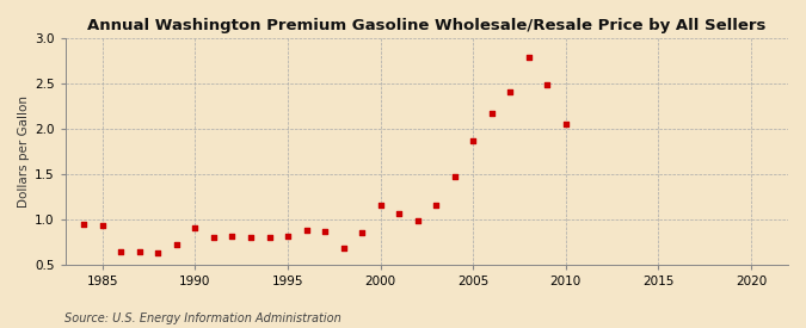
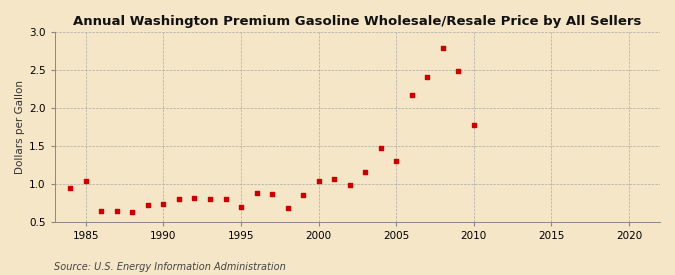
1985: 0.93 -> 1.04
1990: 0.90 -> 0.74
1995: 0.81 -> 0.70
2000: 1.16 -> 1.04
2005: 1.87 -> 1.30
2010: 2.05 -> 1.78
